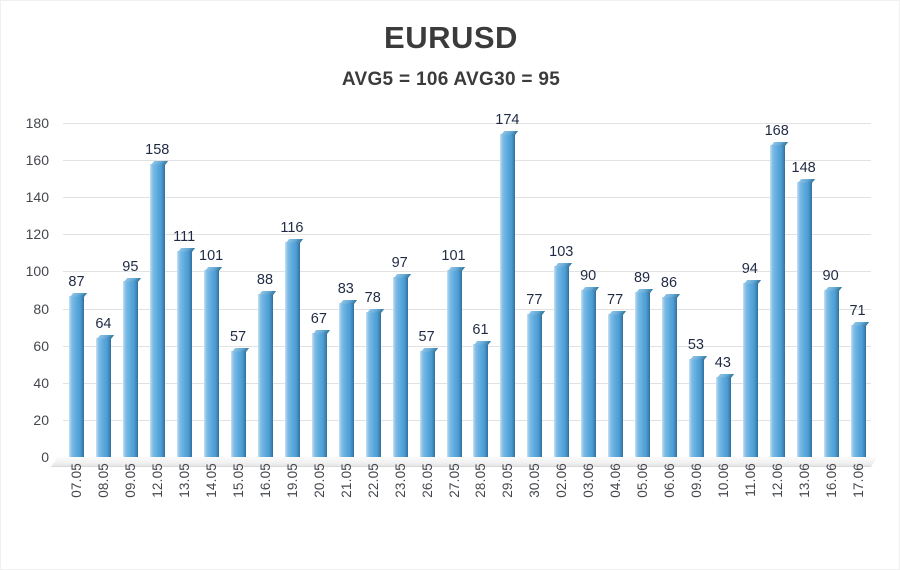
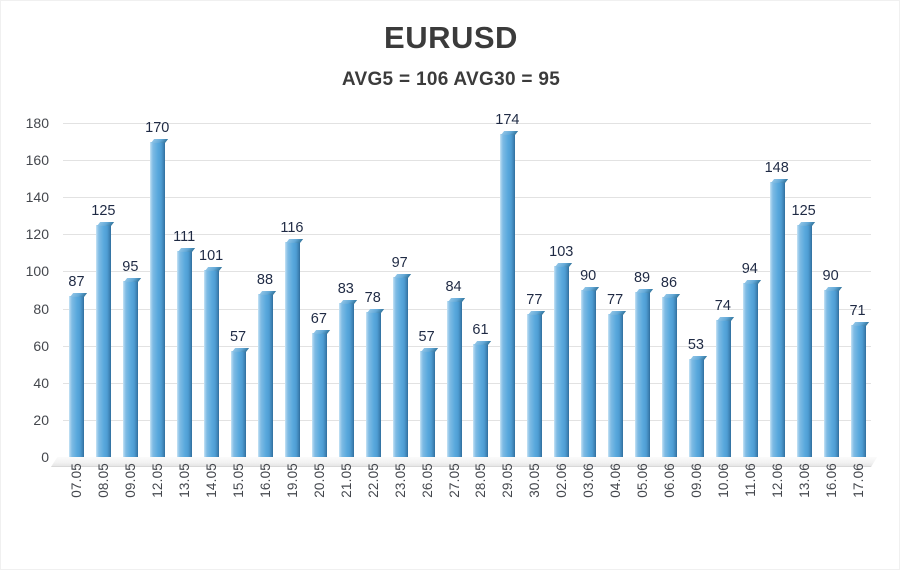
08.05: 64 -> 125
12.05: 158 -> 170
27.05: 101 -> 84
10.06: 43 -> 74
12.06: 168 -> 148
13.06: 148 -> 125
